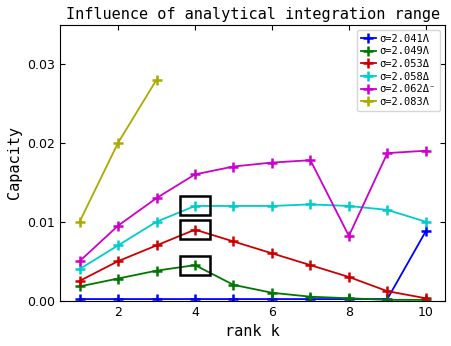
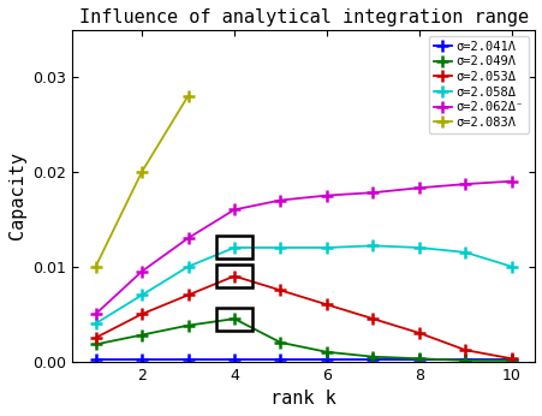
σ=2.062Δ⁻/8: 0.0082 -> 0.0183
σ=2.041Λ/10: 0.0088 -> 0.0002
